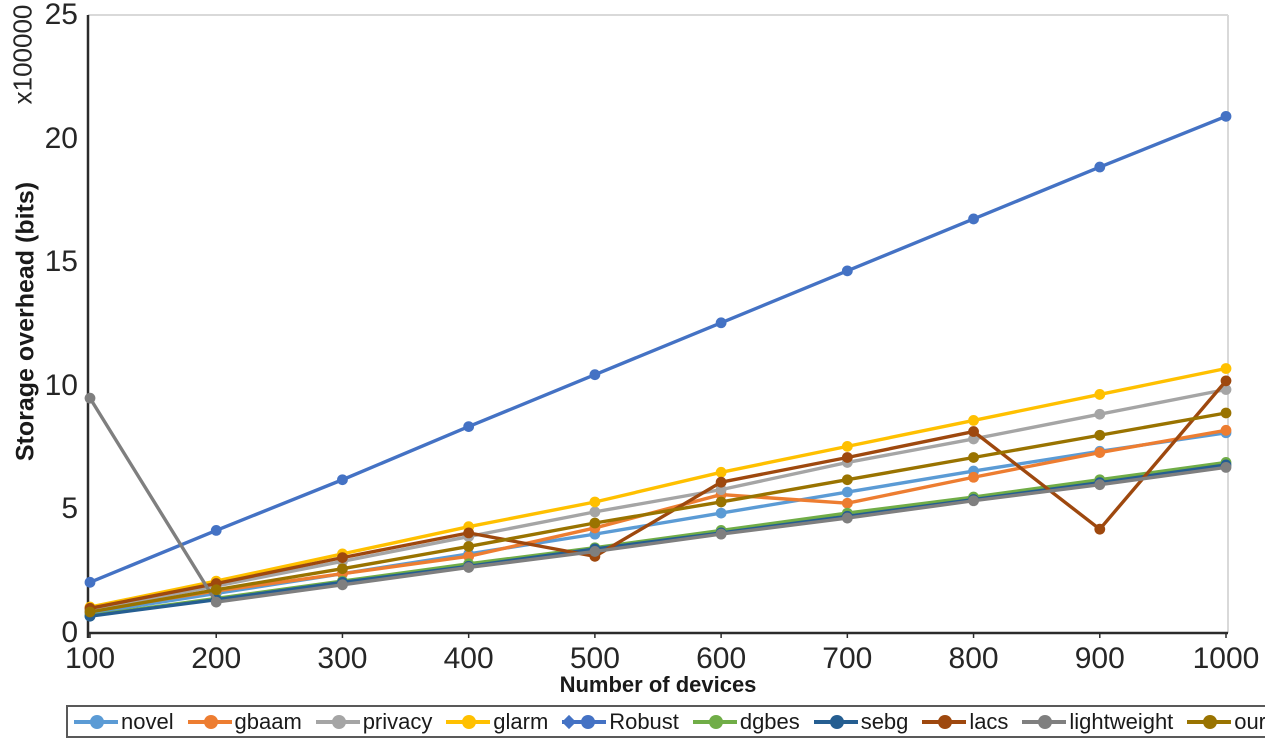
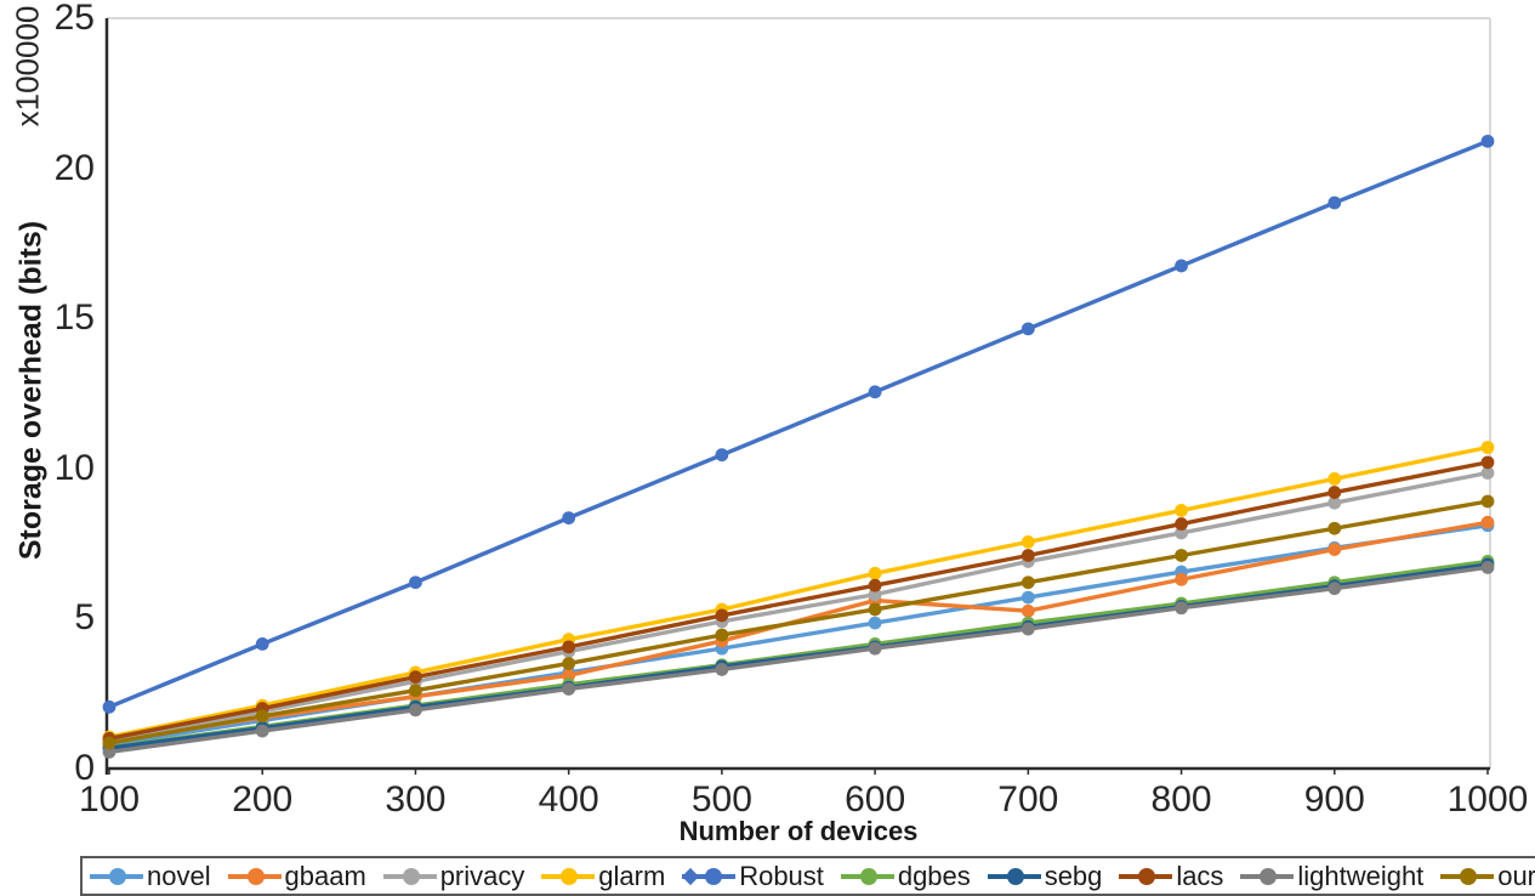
lightweight/100: 9.5 -> 0.6
lacs/500: 3.1 -> 5.1
lacs/900: 4.2 -> 9.2
